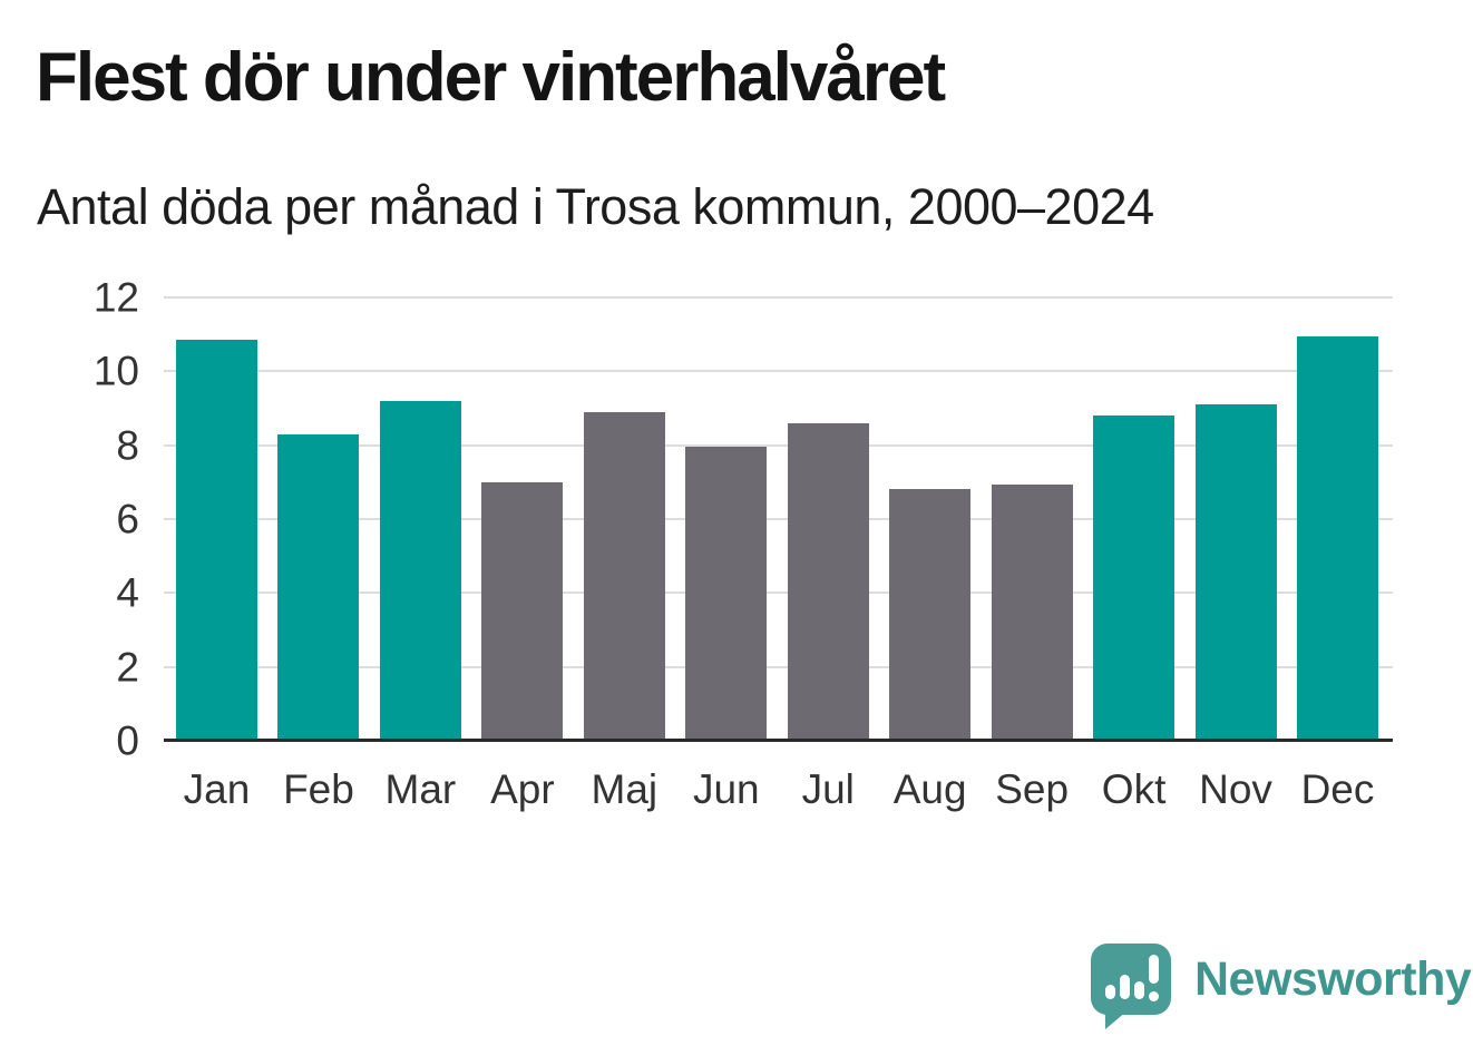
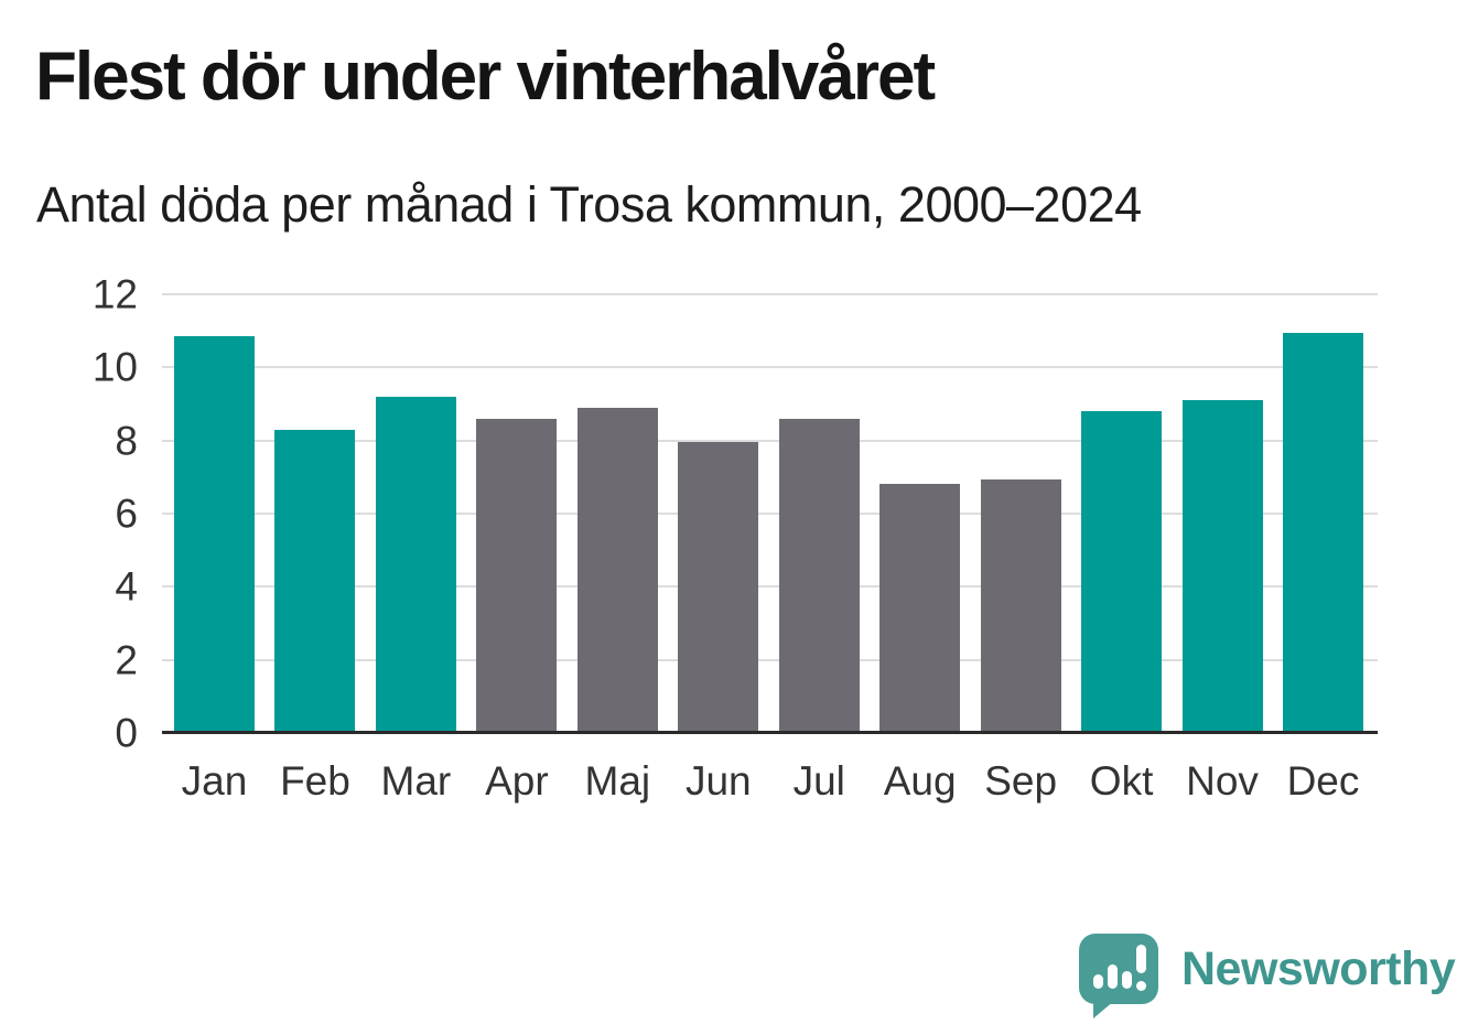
Apr: 7.0 -> 8.6
